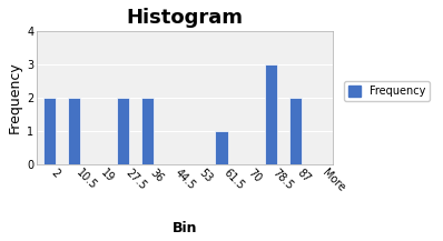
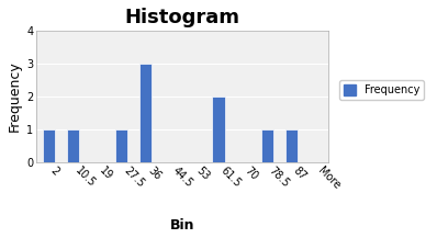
2: 2 -> 1
10.5: 2 -> 1
27.5: 2 -> 1
36: 2 -> 3
61.5: 1 -> 2
78.5: 3 -> 1
87: 2 -> 1
